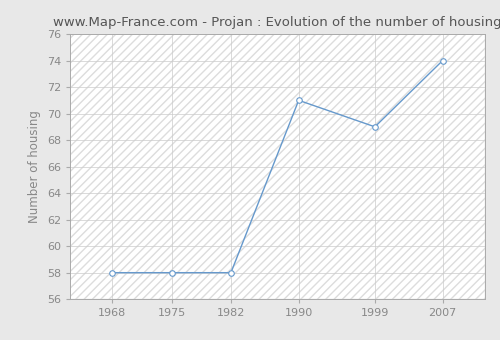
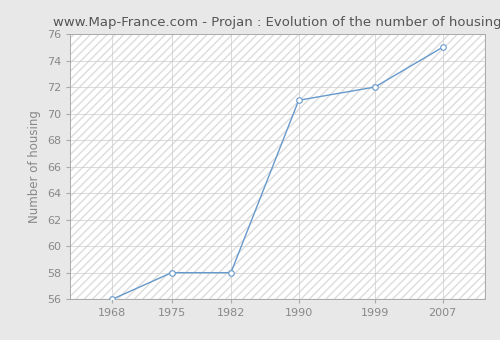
1968: 58 -> 56
1999: 69 -> 72
2007: 74 -> 75
